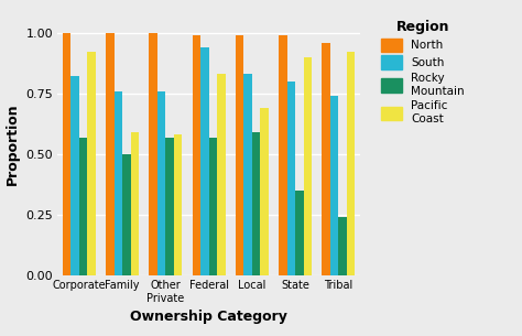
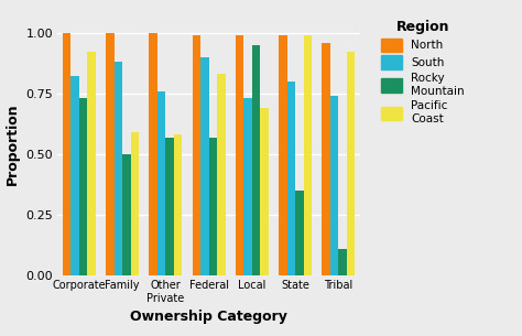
Rocky Mountain/Corporate: 0.57 -> 0.73
South/Family: 0.76 -> 0.88
South/Federal: 0.94 -> 0.90
South/Local: 0.83 -> 0.73
Rocky Mountain/Local: 0.59 -> 0.95
Pacific Coast/State: 0.90 -> 0.99
Rocky Mountain/Tribal: 0.24 -> 0.11
